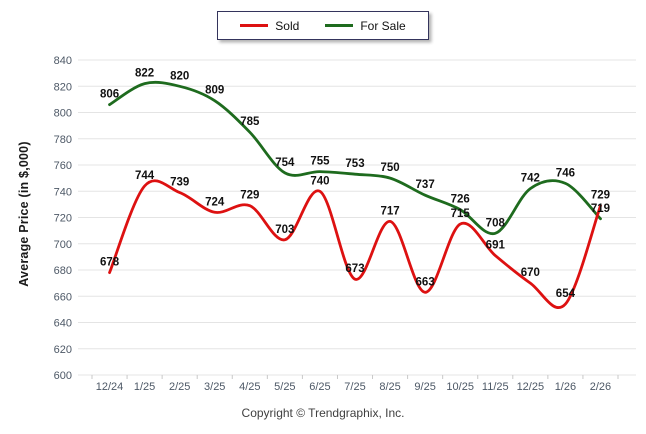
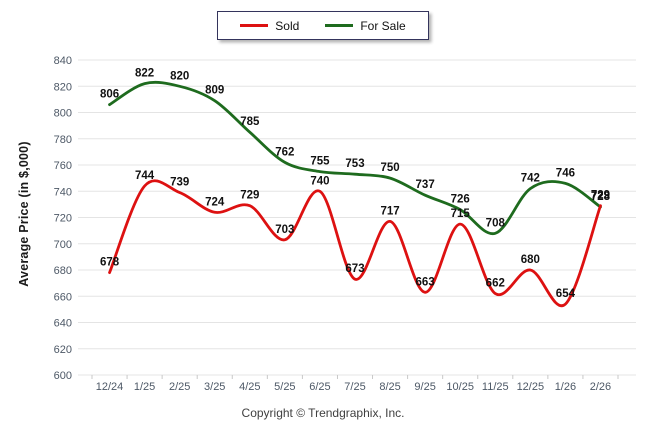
For Sale/5/25: 754 -> 762
Sold/11/25: 691 -> 662
Sold/12/25: 670 -> 680
For Sale/2/26: 719 -> 728
